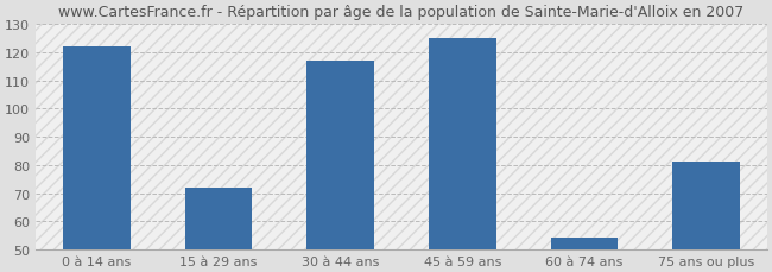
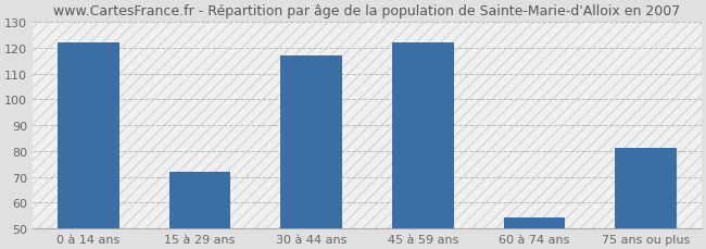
45 à 59 ans: 125 -> 122
